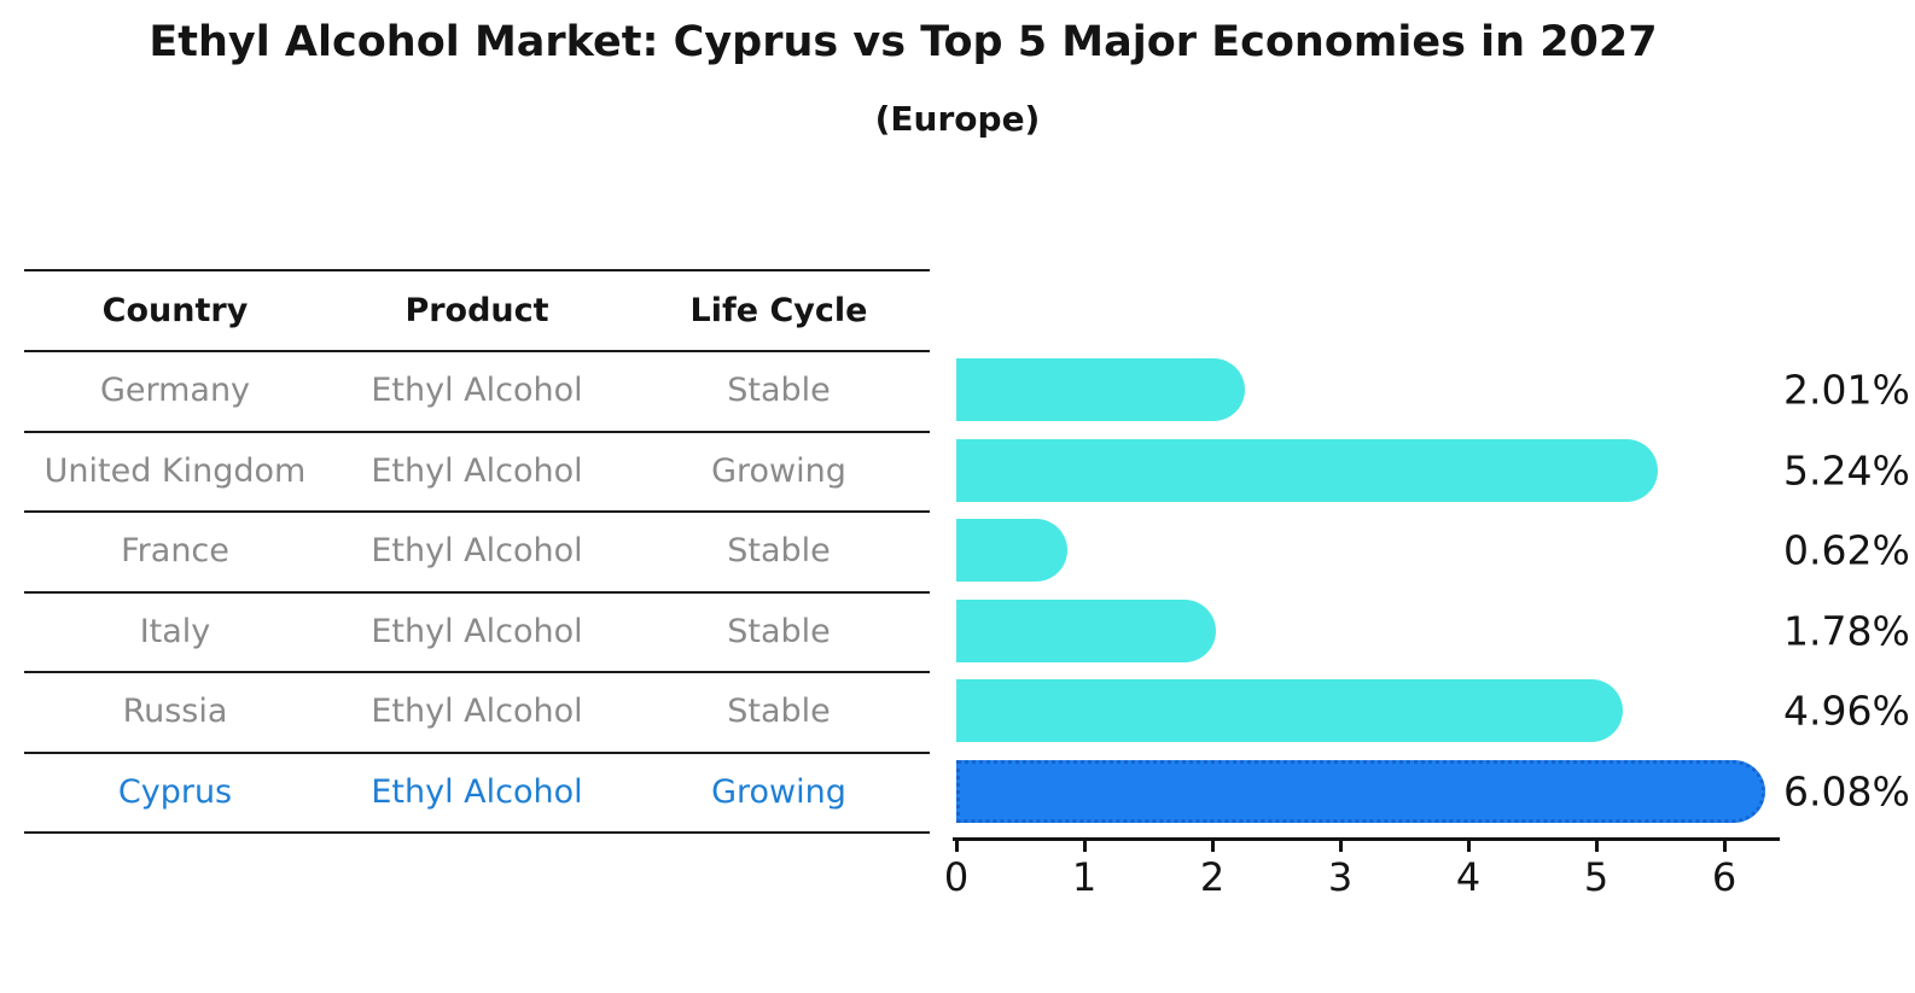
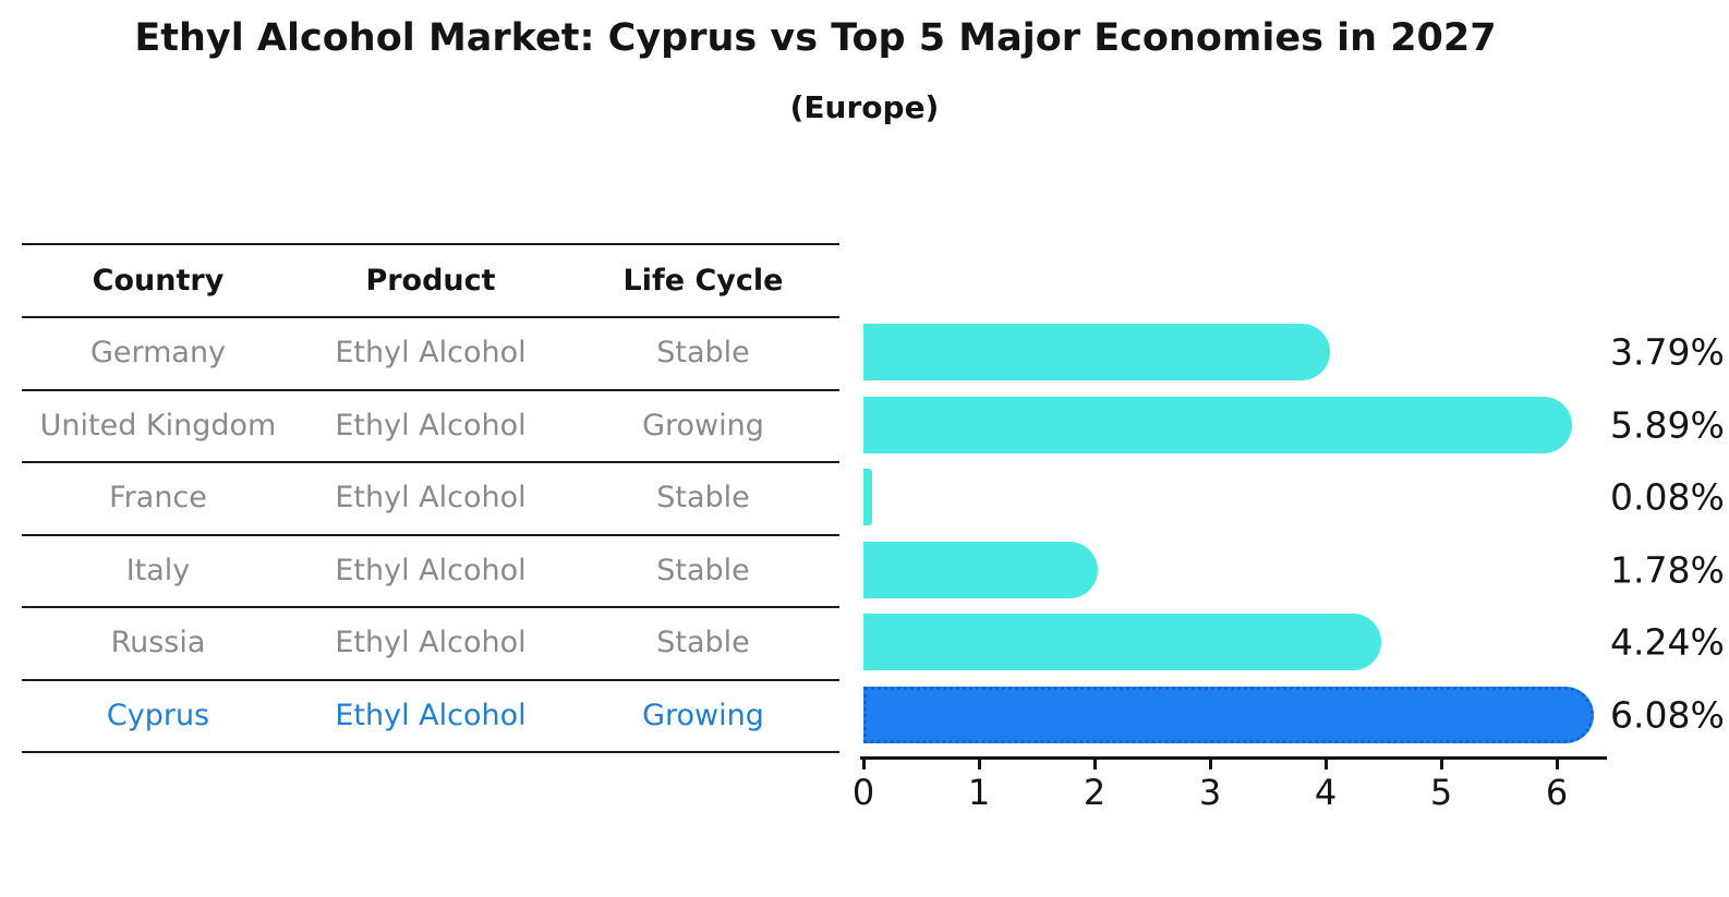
Germany: 2.01% -> 3.79%
United Kingdom: 5.24% -> 5.89%
France: 0.62% -> 0.08%
Russia: 4.96% -> 4.24%
